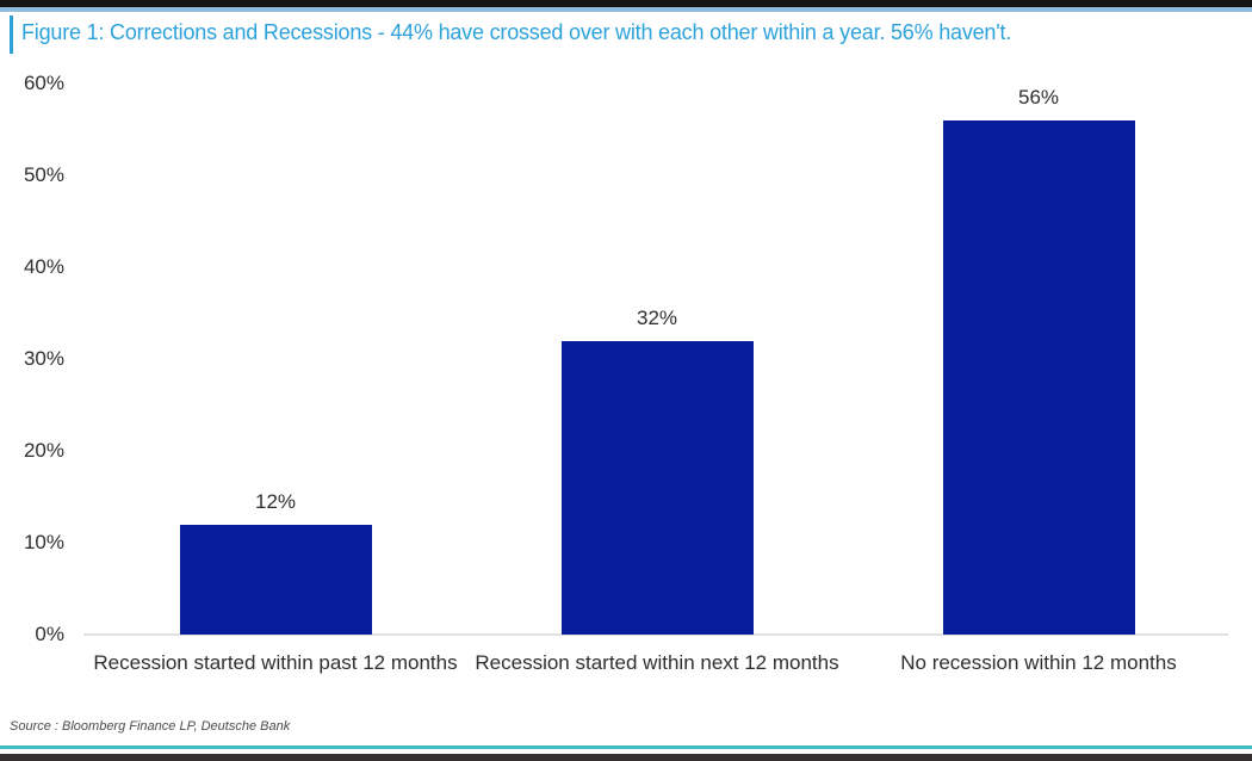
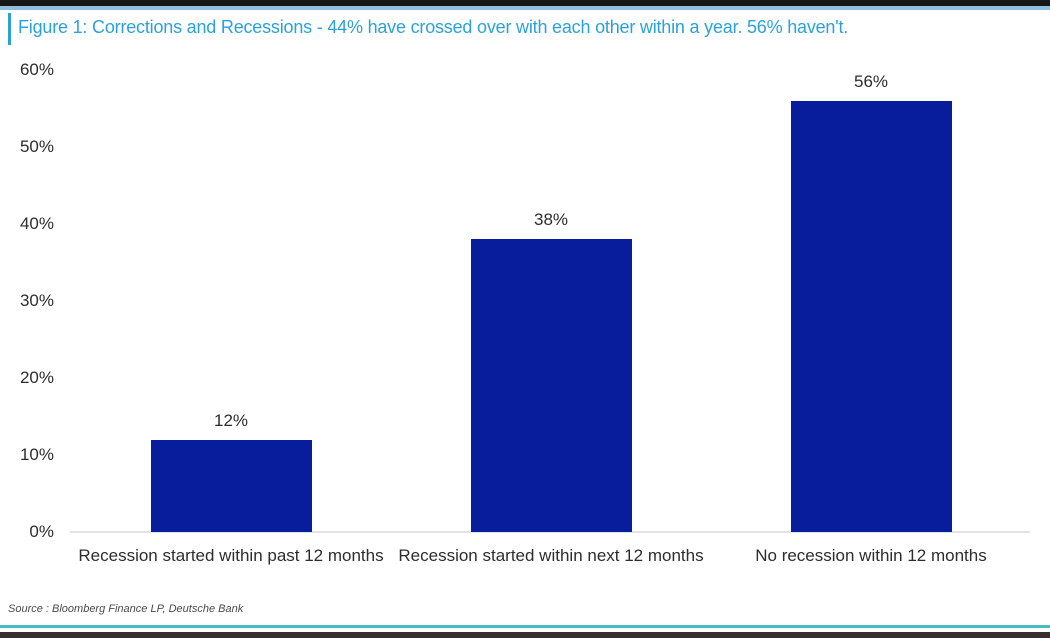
Recession started within next 12 months: 32% -> 38%
